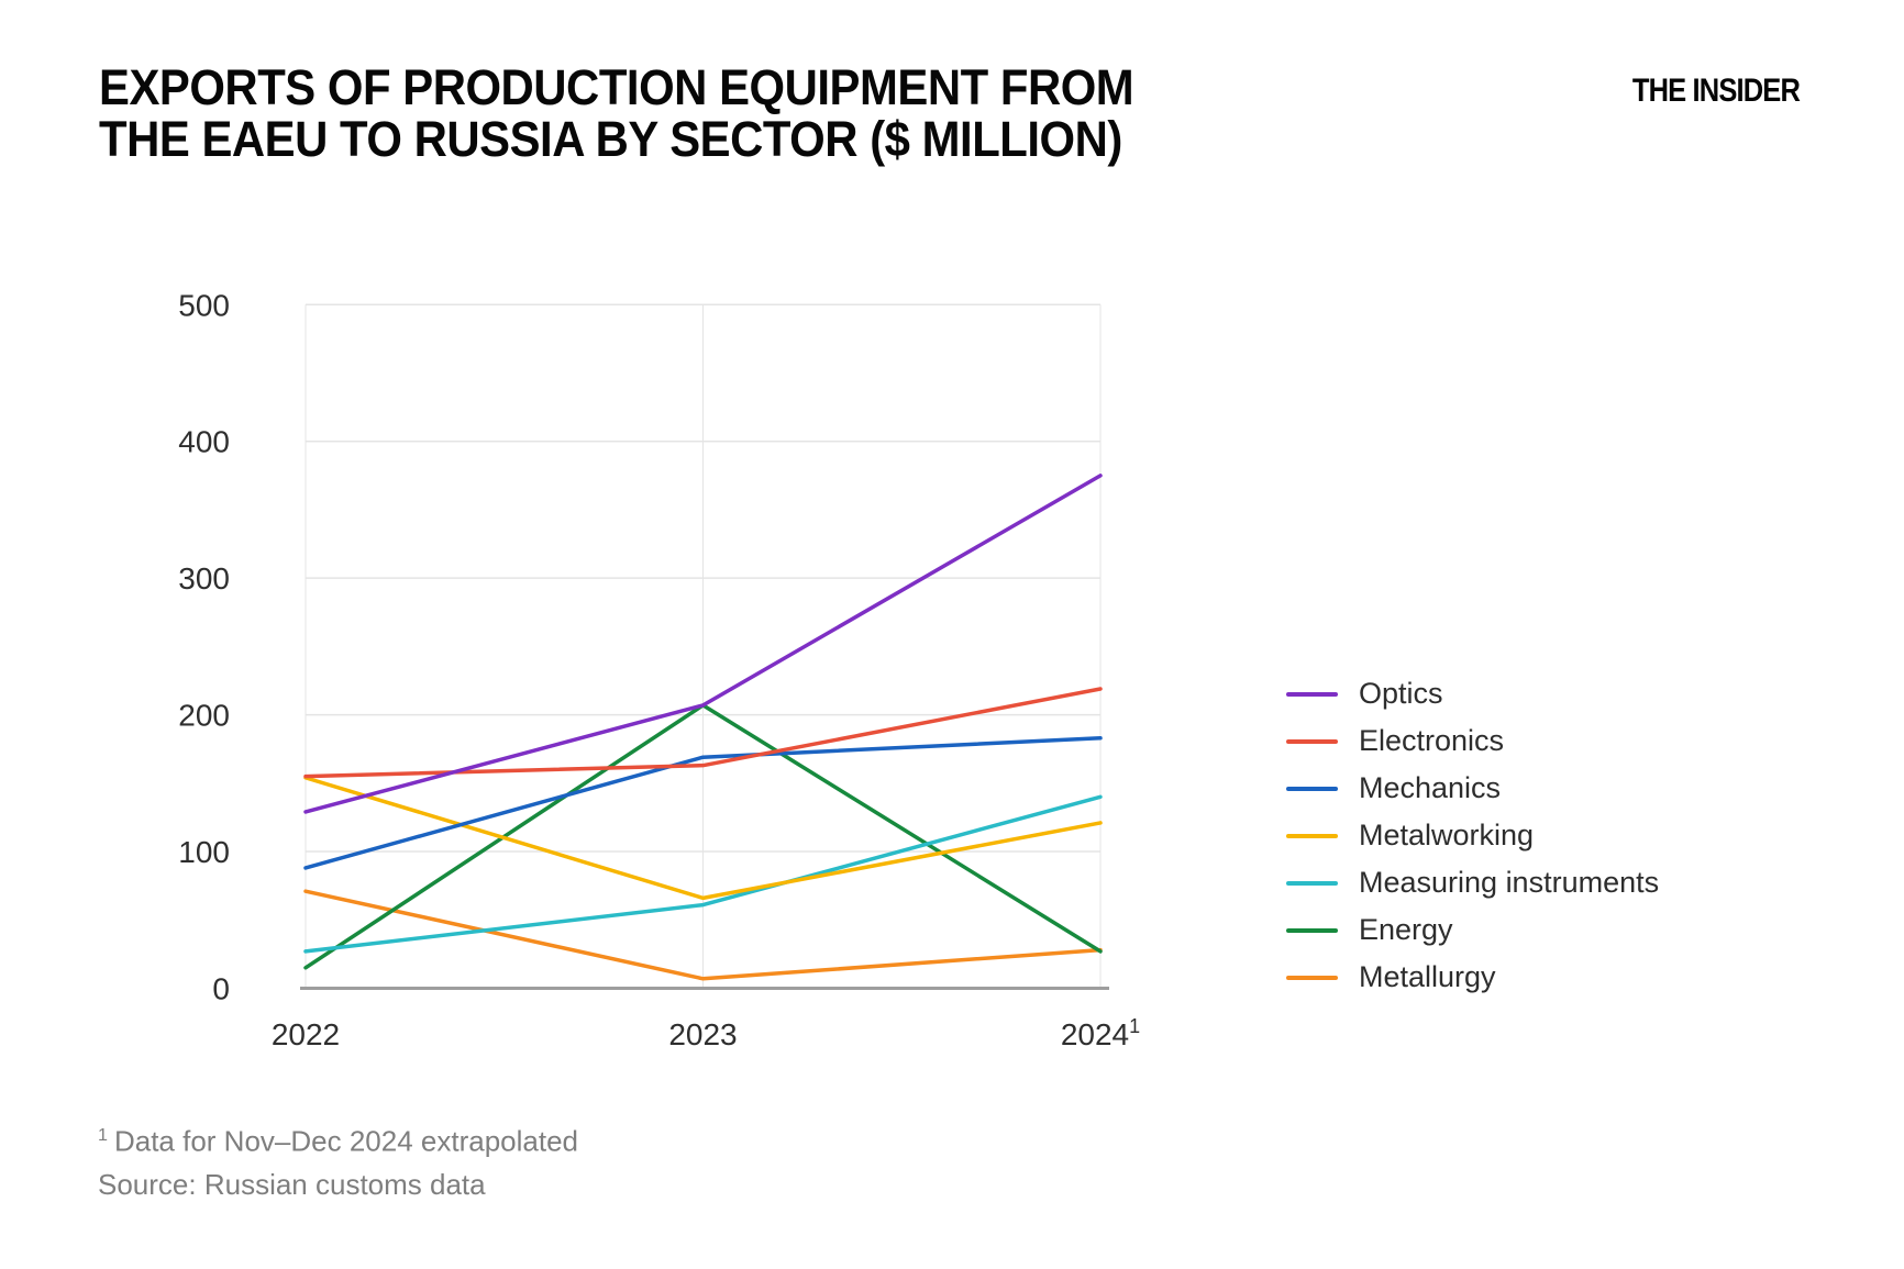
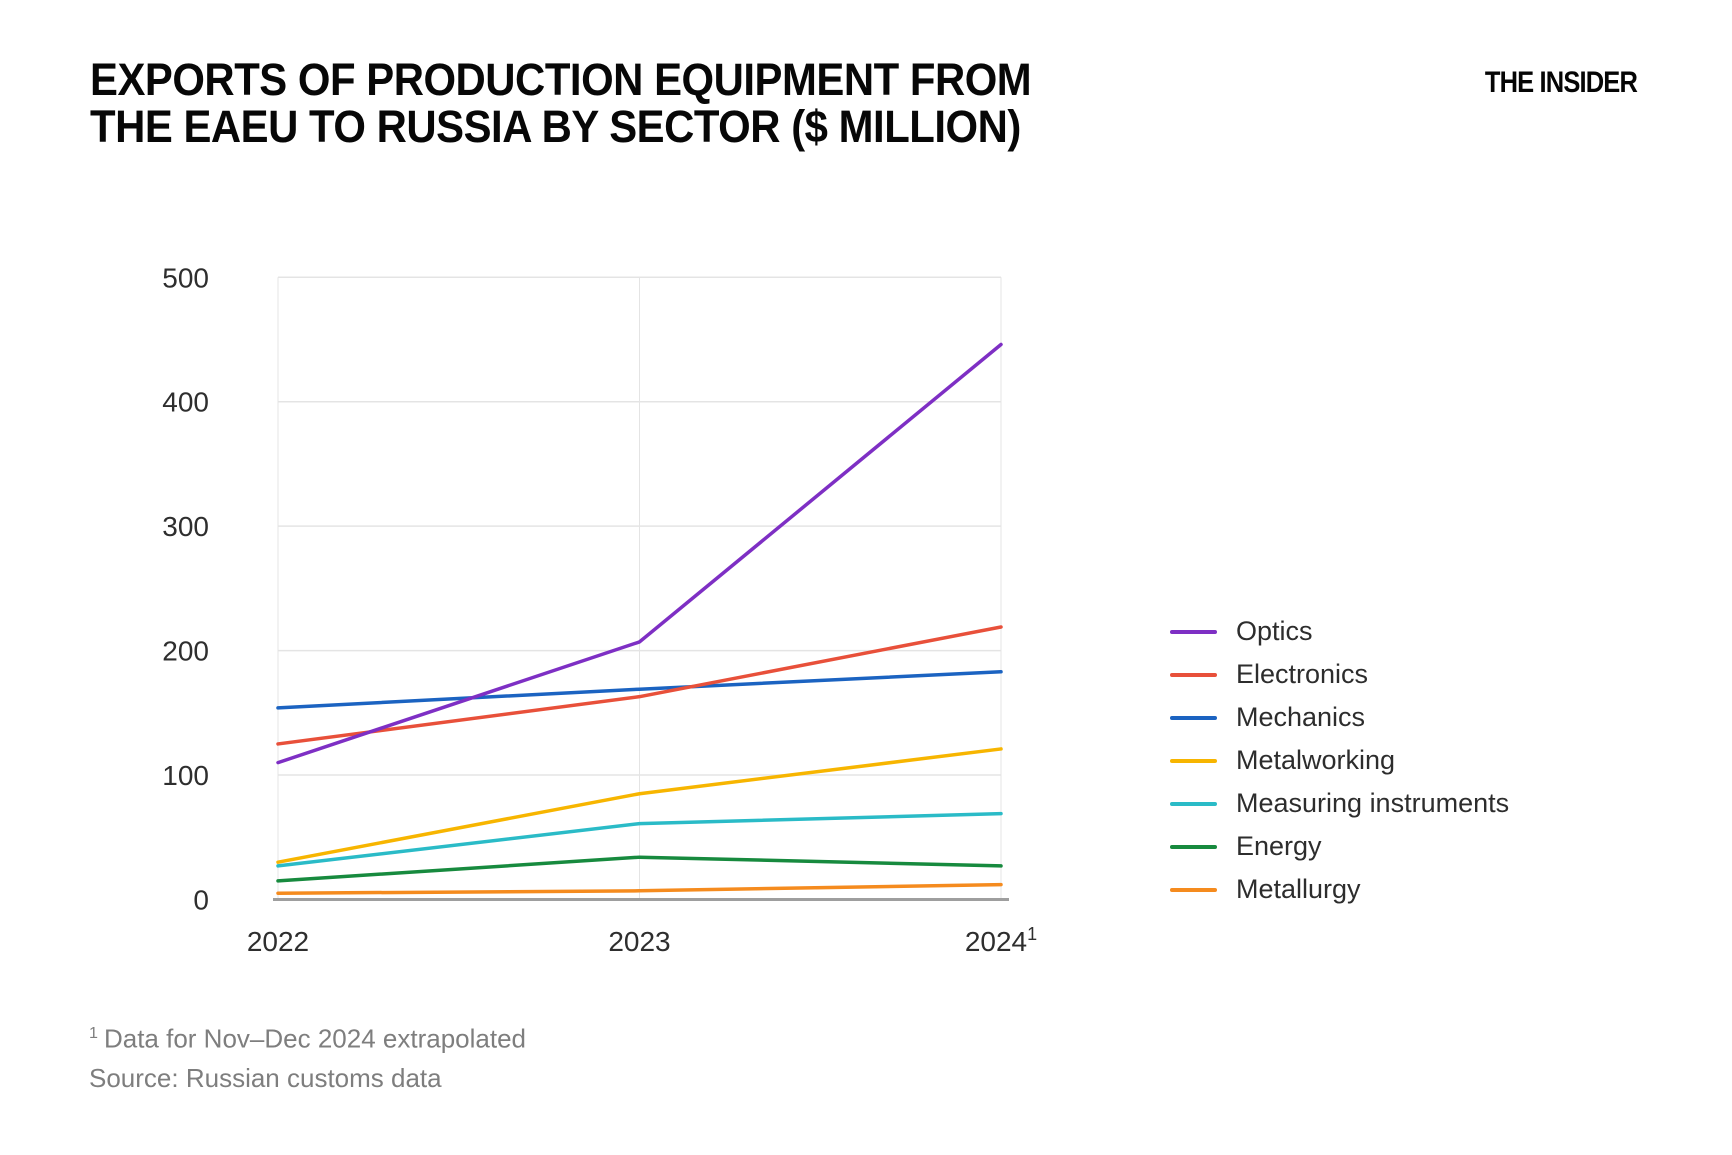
Optics/2022: 129 -> 110
Electronics/2022: 155 -> 125
Mechanics/2022: 88 -> 154
Metalworking/2022: 154 -> 30
Metallurgy/2022: 71 -> 5
Metalworking/2023: 66 -> 85
Energy/2023: 207 -> 34
Optics/2024: 375 -> 446
Measuring instruments/2024: 140 -> 69
Metallurgy/2024: 28 -> 12
